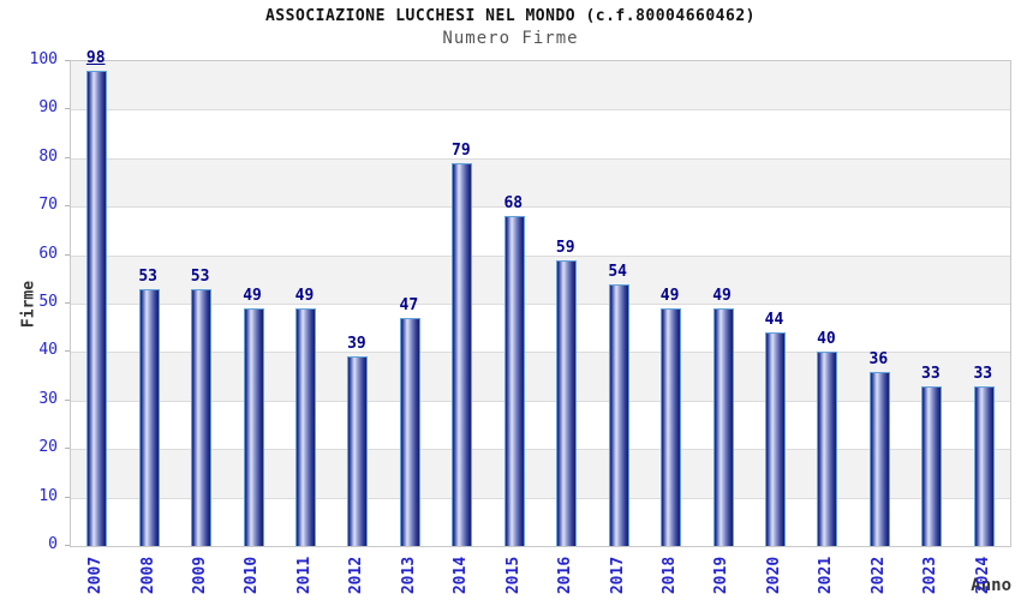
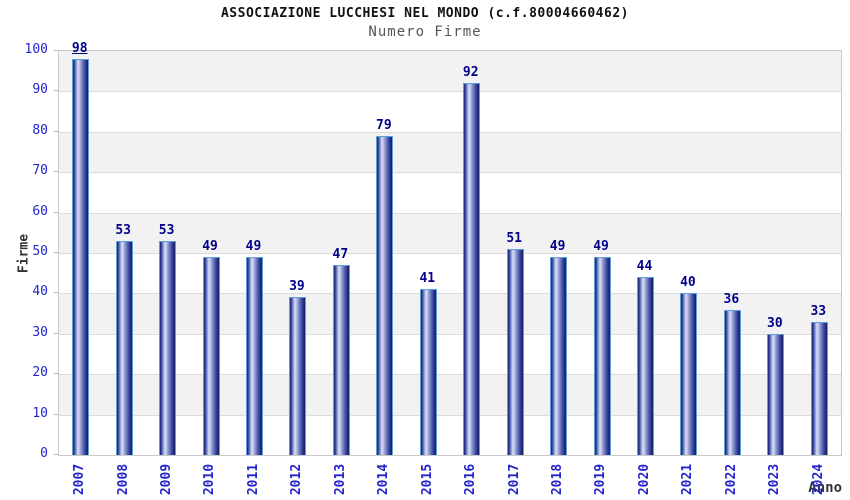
2015: 68 -> 41
2016: 59 -> 92
2017: 54 -> 51
2023: 33 -> 30
